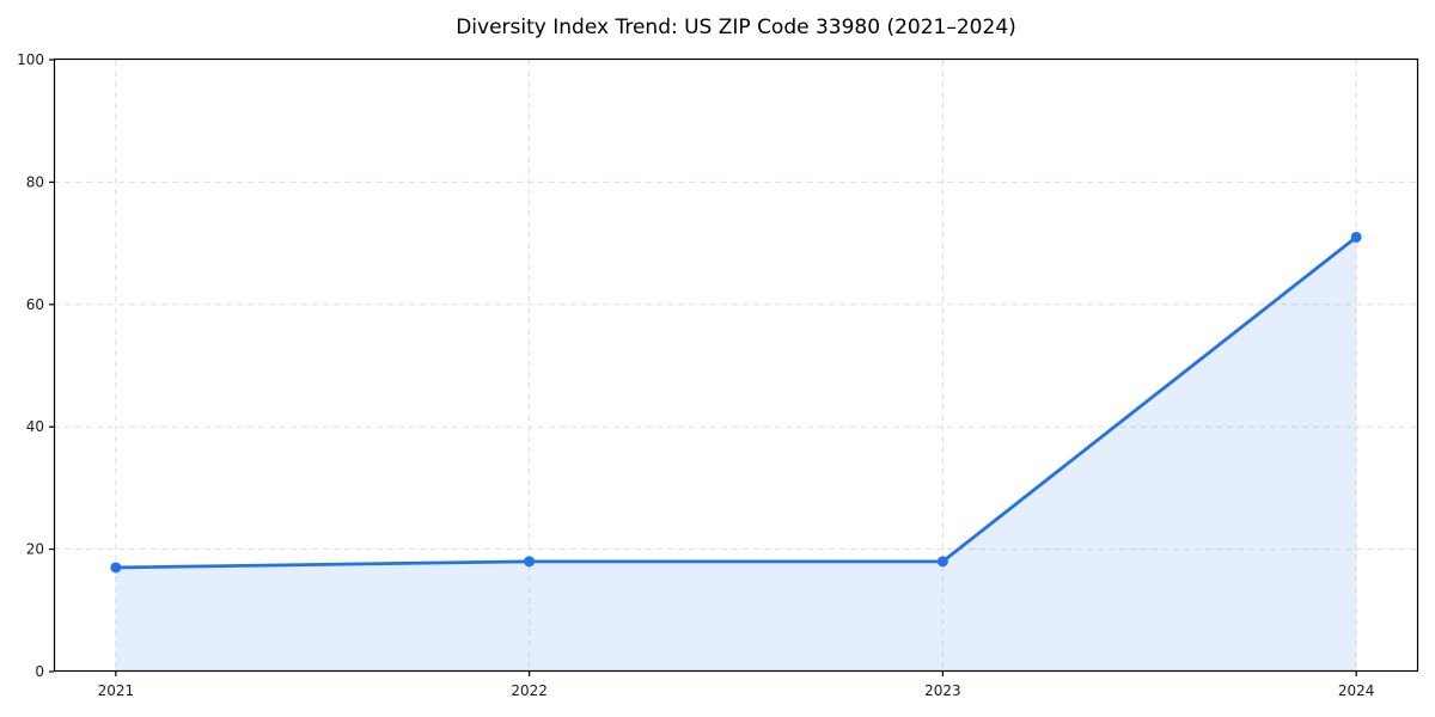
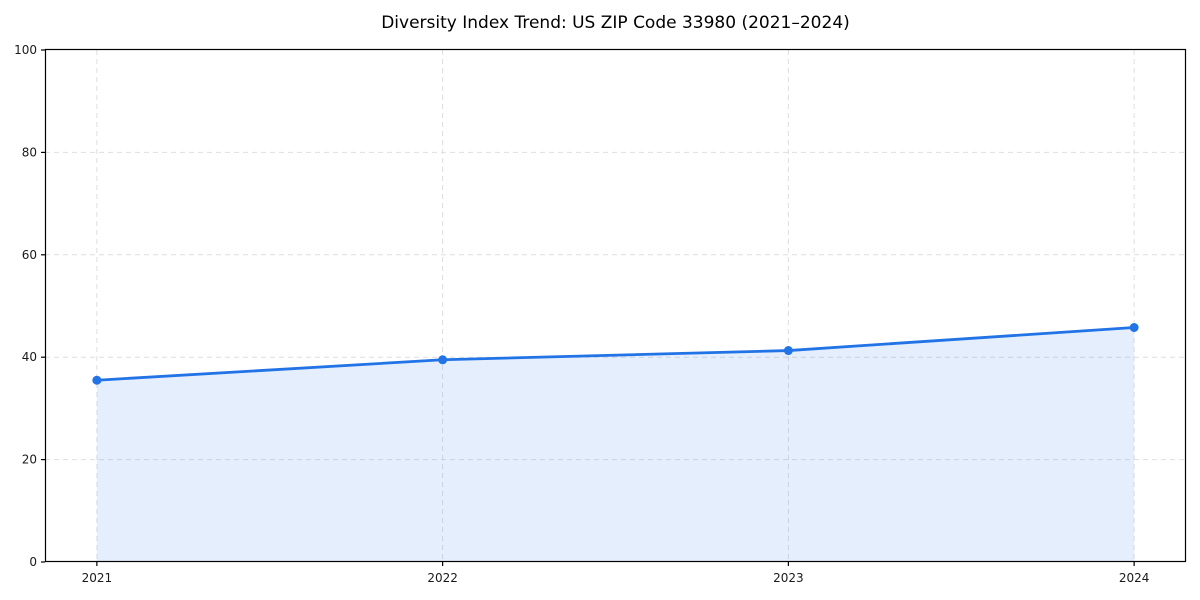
2021: 17 -> 36
2022: 18 -> 40
2023: 18 -> 41
2024: 71 -> 46
